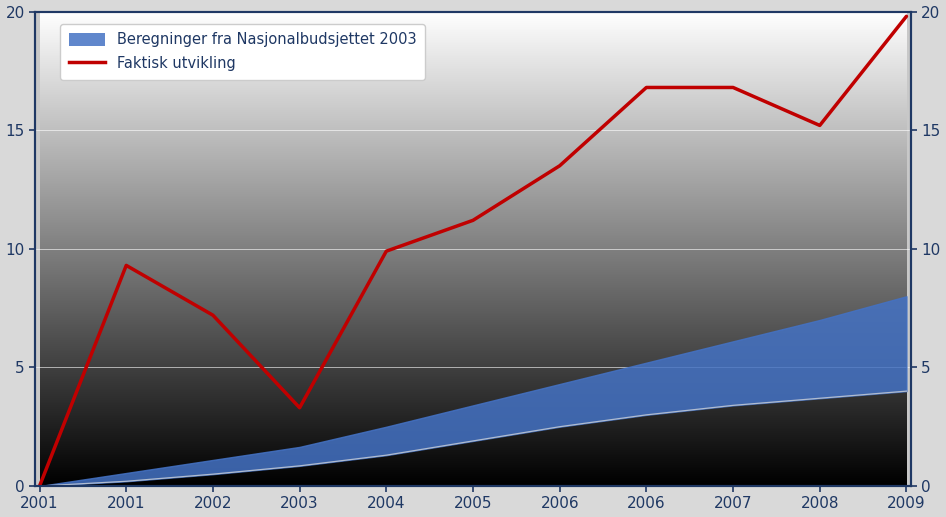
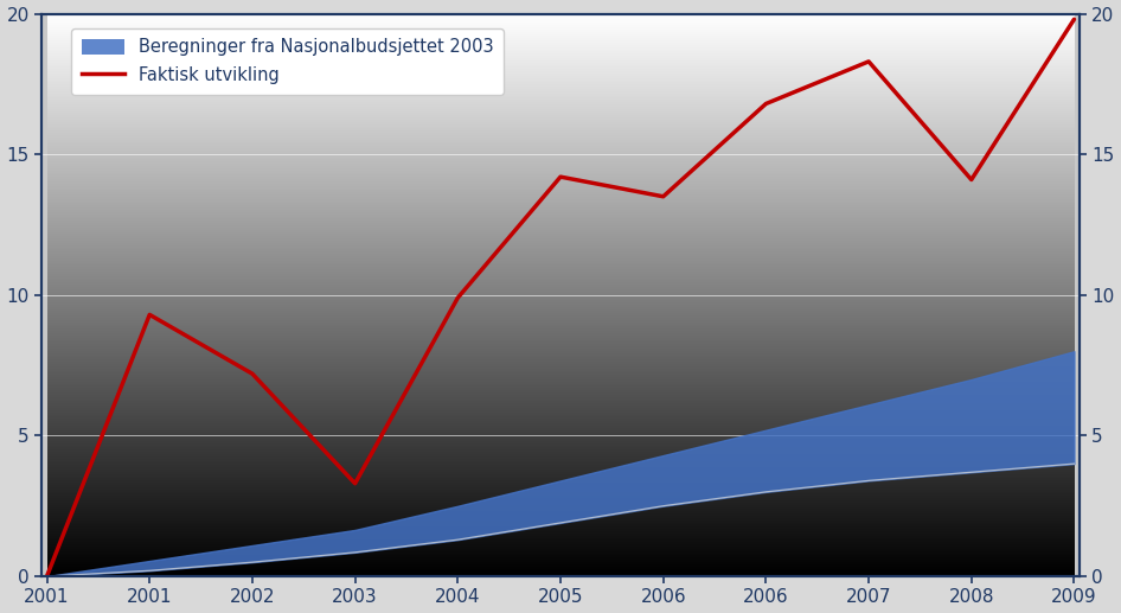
Faktisk utvikling/2005: 11.2 -> 14.2
Faktisk utvikling/2007: 16.8 -> 18.3
Faktisk utvikling/2008: 15.2 -> 14.1
